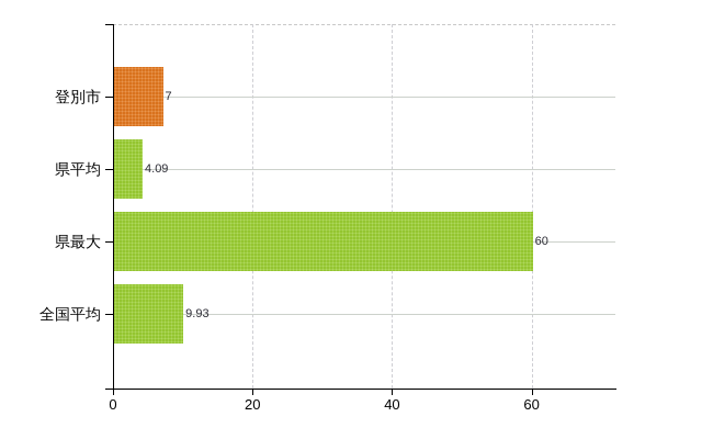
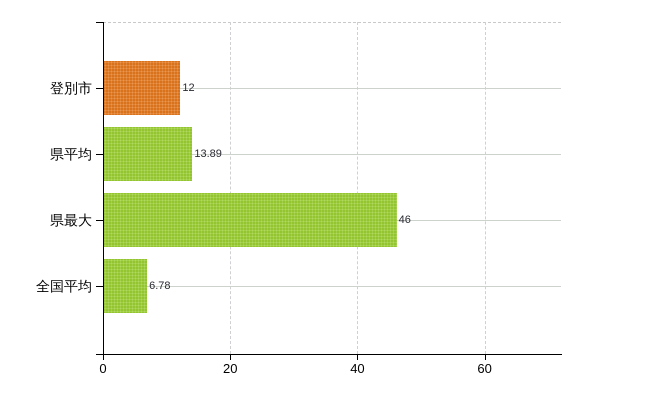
登別市: 7 -> 12
県平均: 4.09 -> 13.89
県最大: 60 -> 46
全国平均: 9.93 -> 6.78
